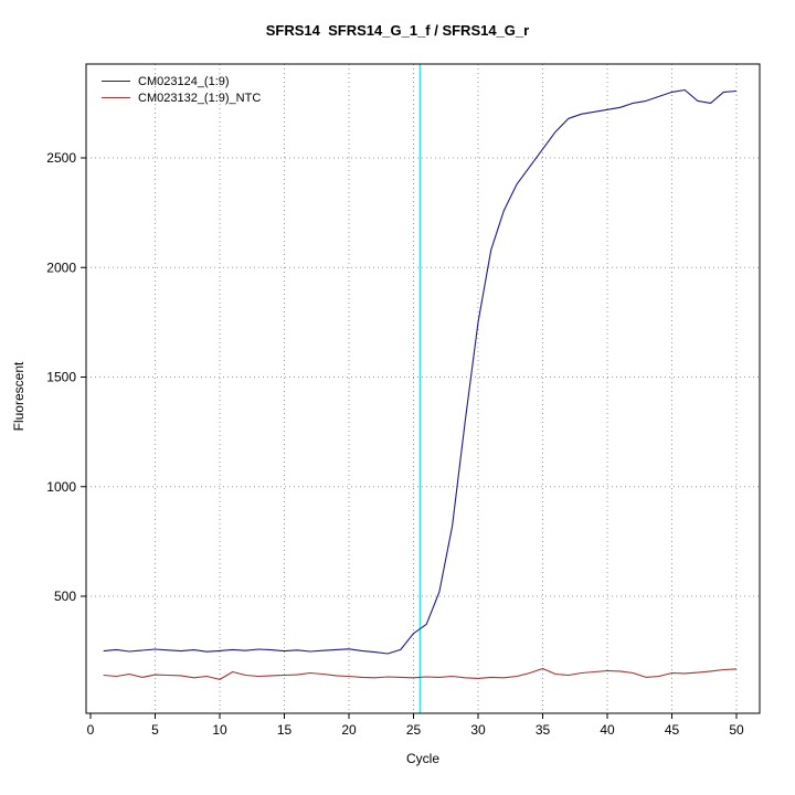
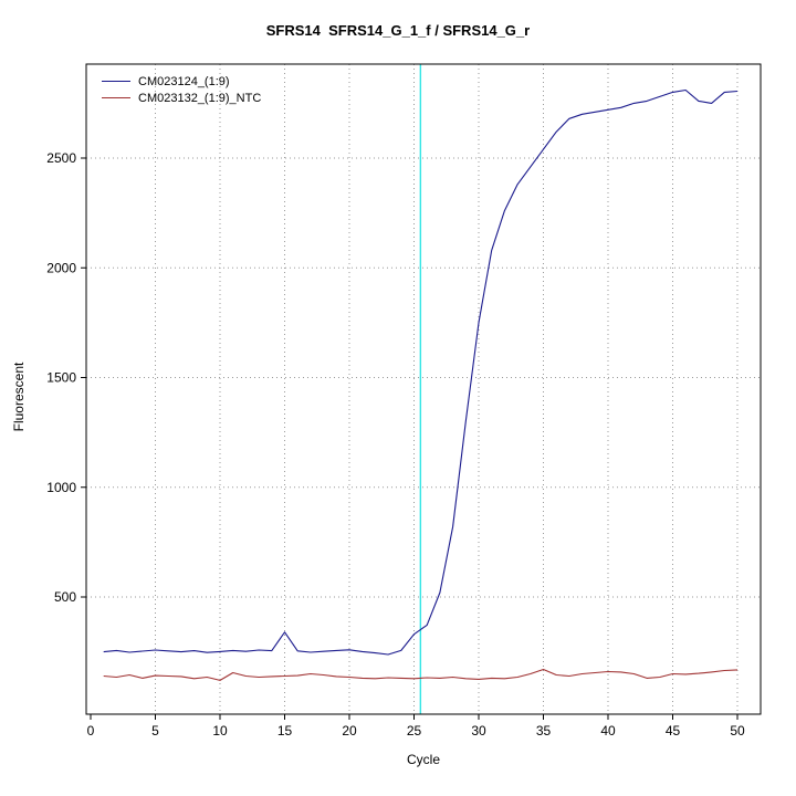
CM023124_(1:9)/15: 250 -> 340
